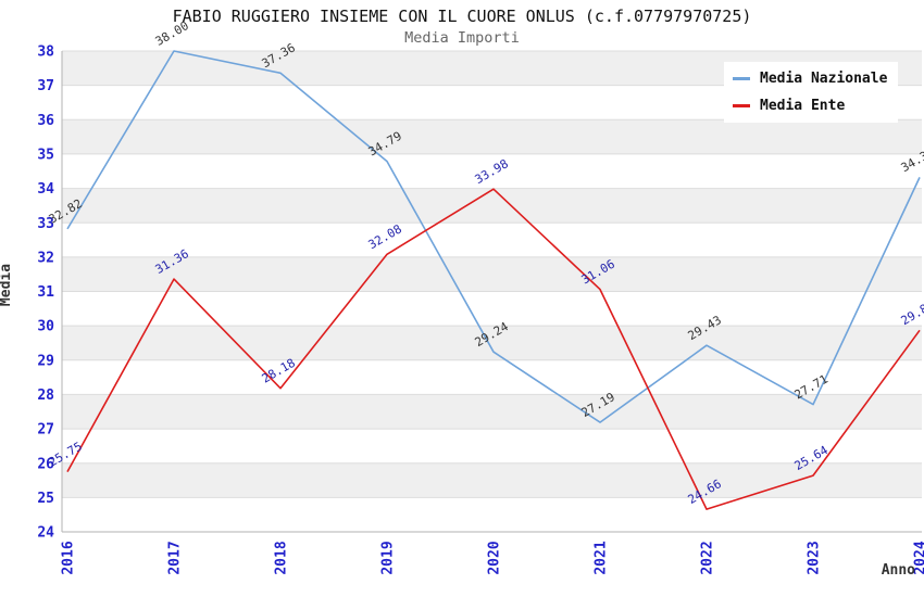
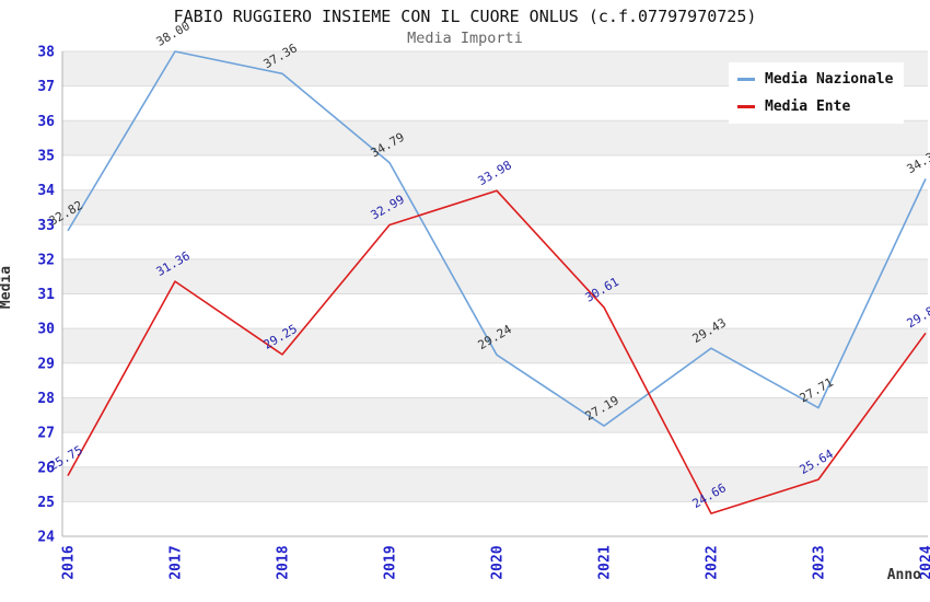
Media Ente/2018: 28.18 -> 29.25
Media Ente/2019: 32.08 -> 32.99
Media Ente/2021: 31.06 -> 30.61
